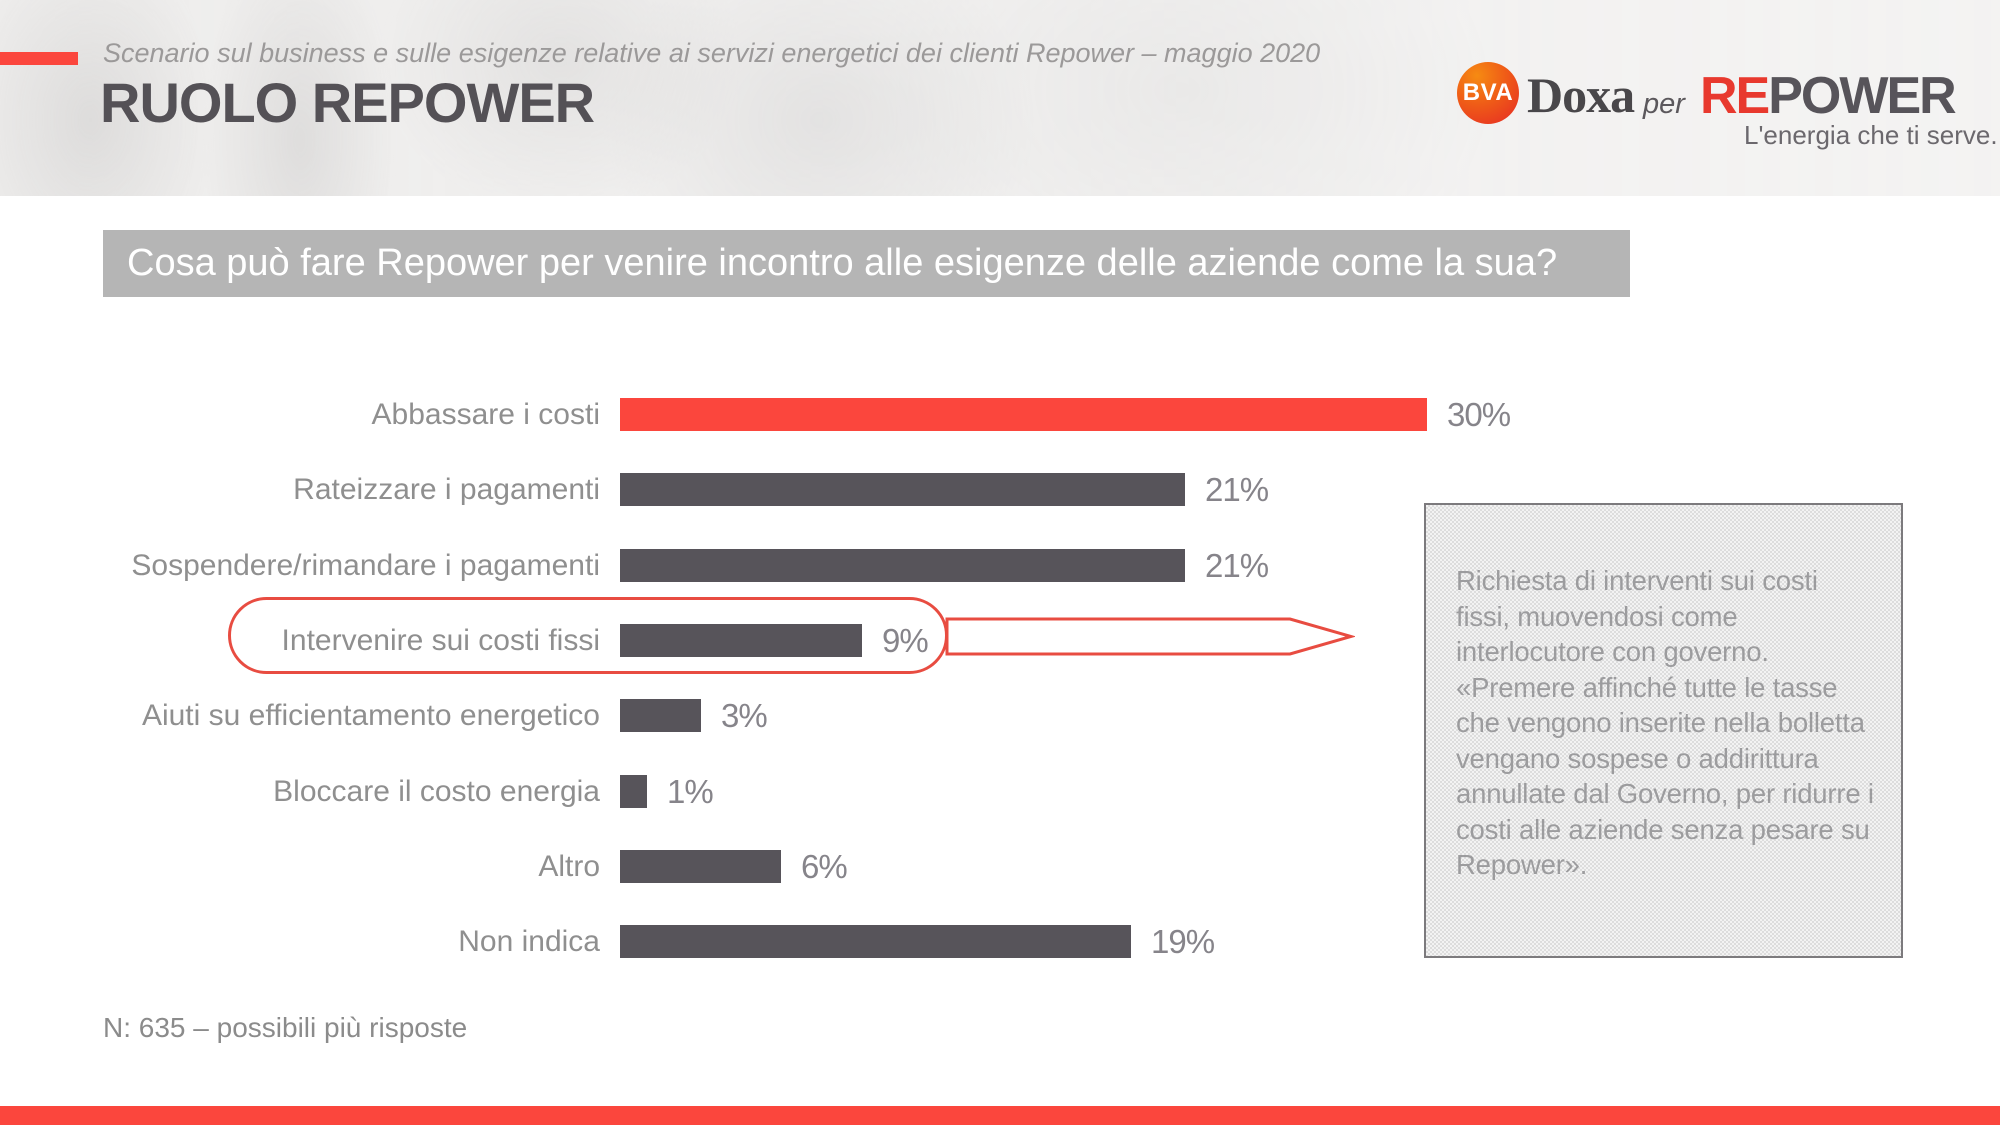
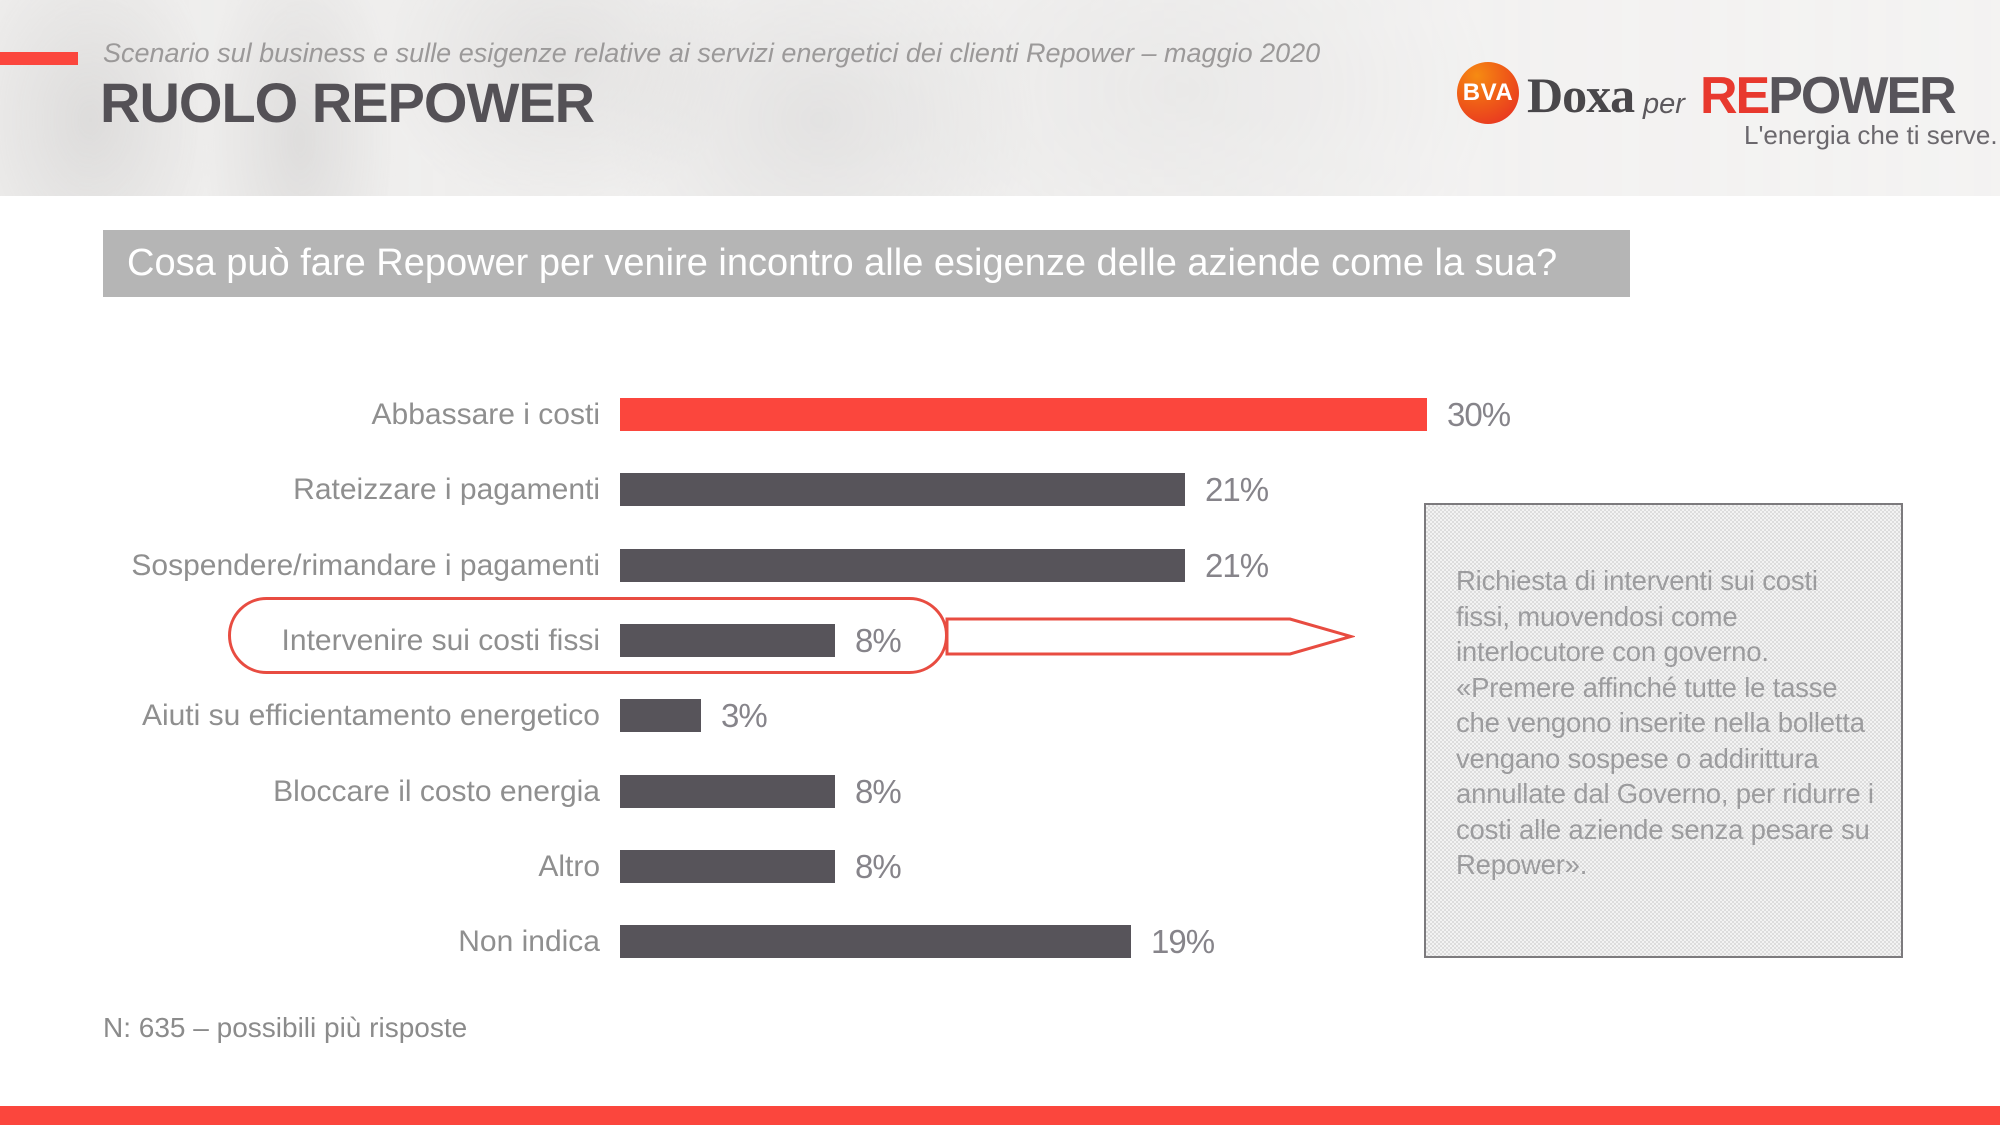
Intervenire sui costi fissi: 9% -> 8%
Bloccare il costo energia: 1% -> 8%
Altro: 6% -> 8%
